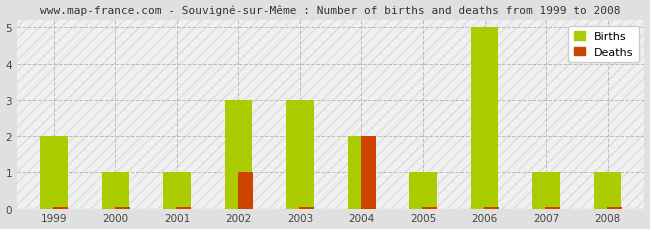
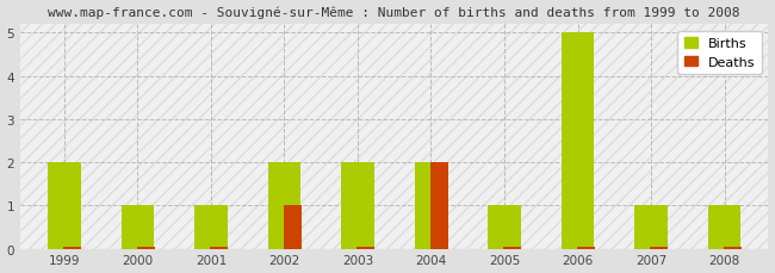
Births/2002: 3 -> 2
Births/2003: 3 -> 2
